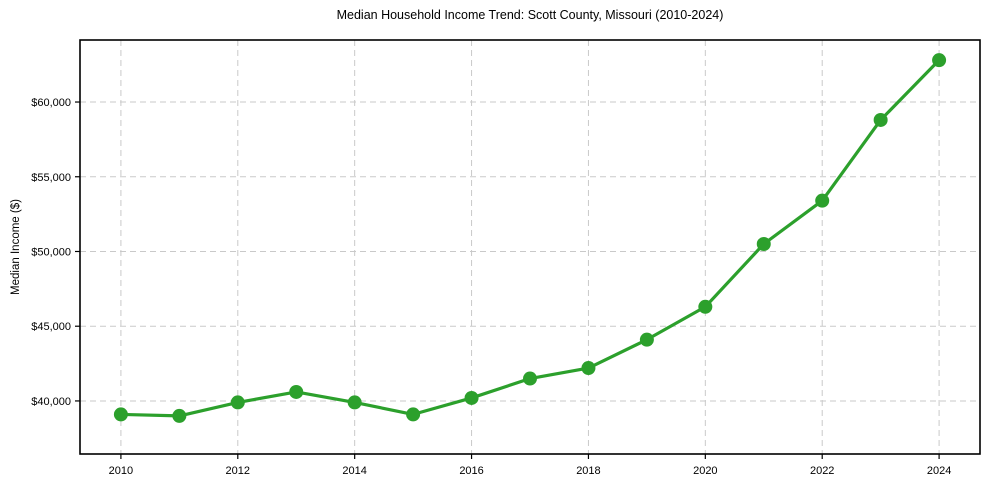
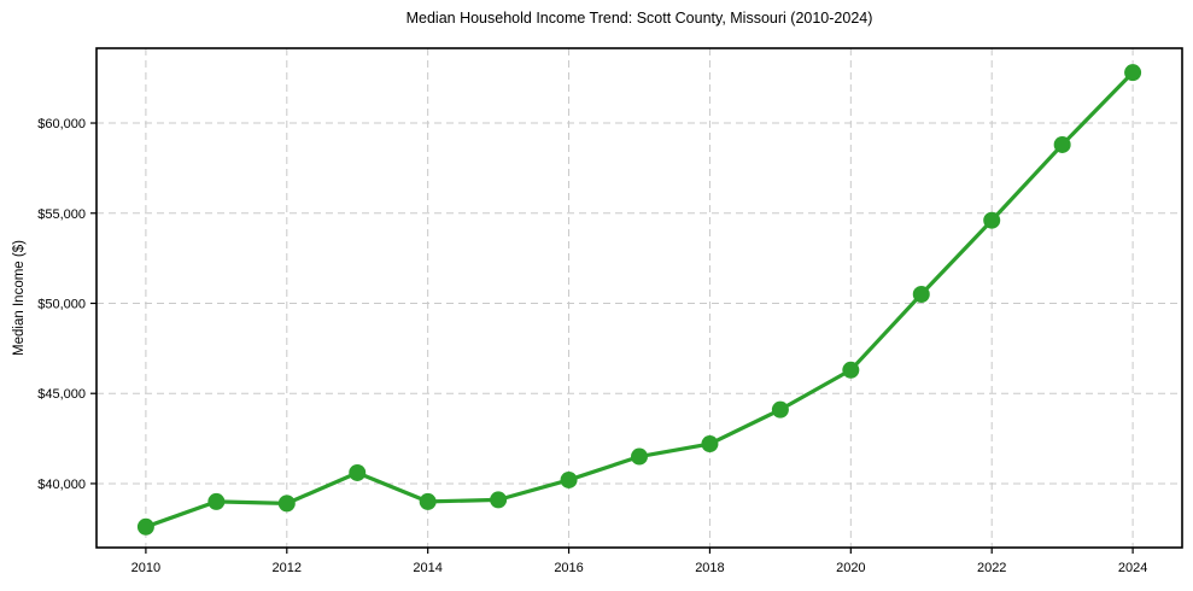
2010: $39100 -> $37600
2012: $39900 -> $38900
2014: $39900 -> $39000
2022: $53400 -> $54600
